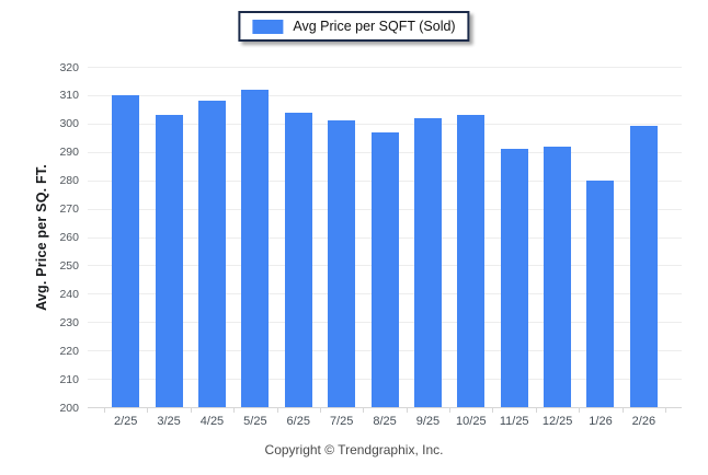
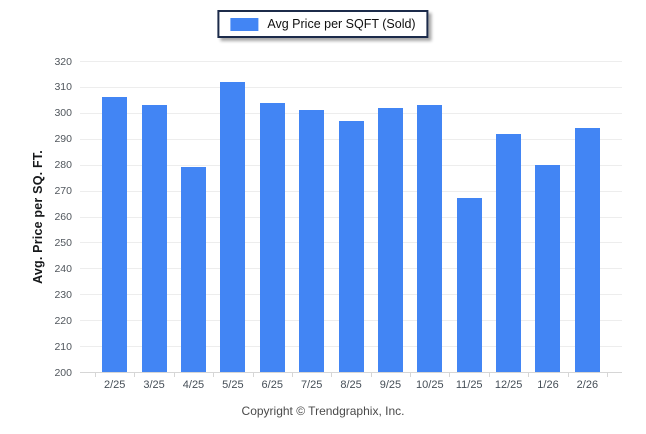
2/25: 310 -> 306
4/25: 308 -> 279
11/25: 291 -> 267
2/26: 299 -> 294
